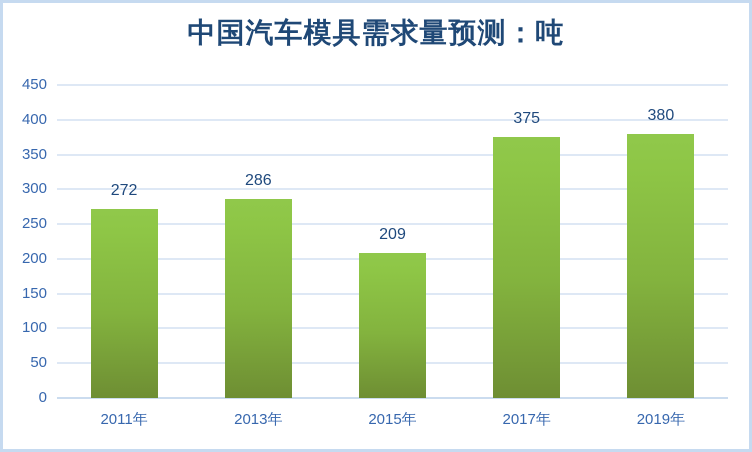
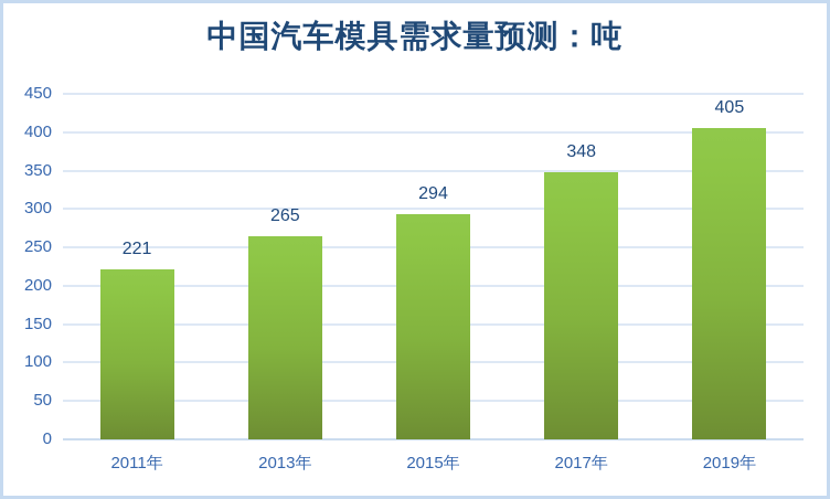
2011年: 272 -> 221
2013年: 286 -> 265
2015年: 209 -> 294
2017年: 375 -> 348
2019年: 380 -> 405
